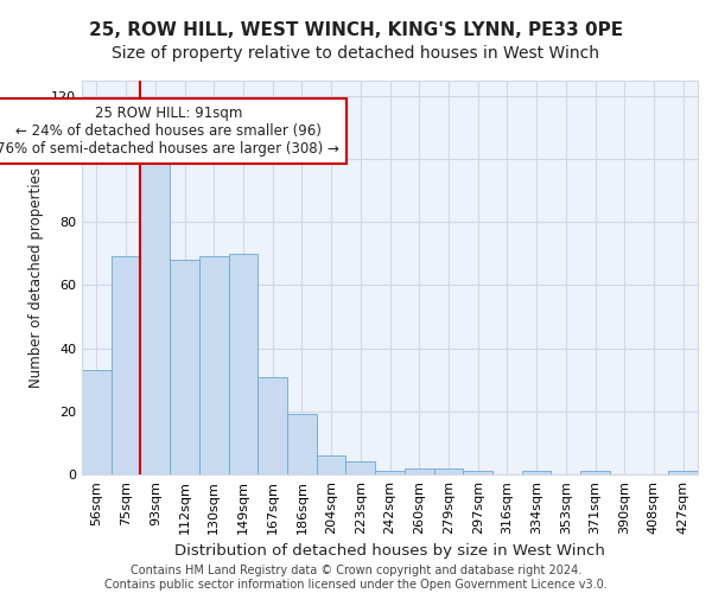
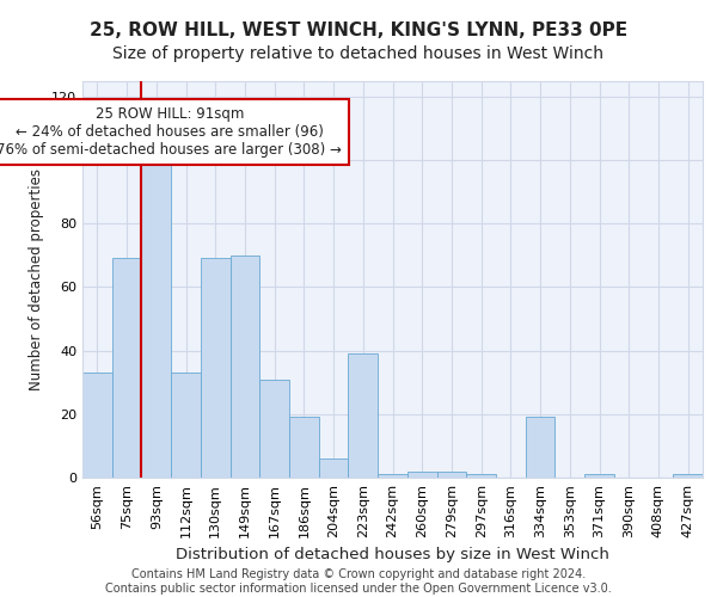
112sqm: 68 -> 33
223sqm: 4 -> 39
334sqm: 1 -> 19
